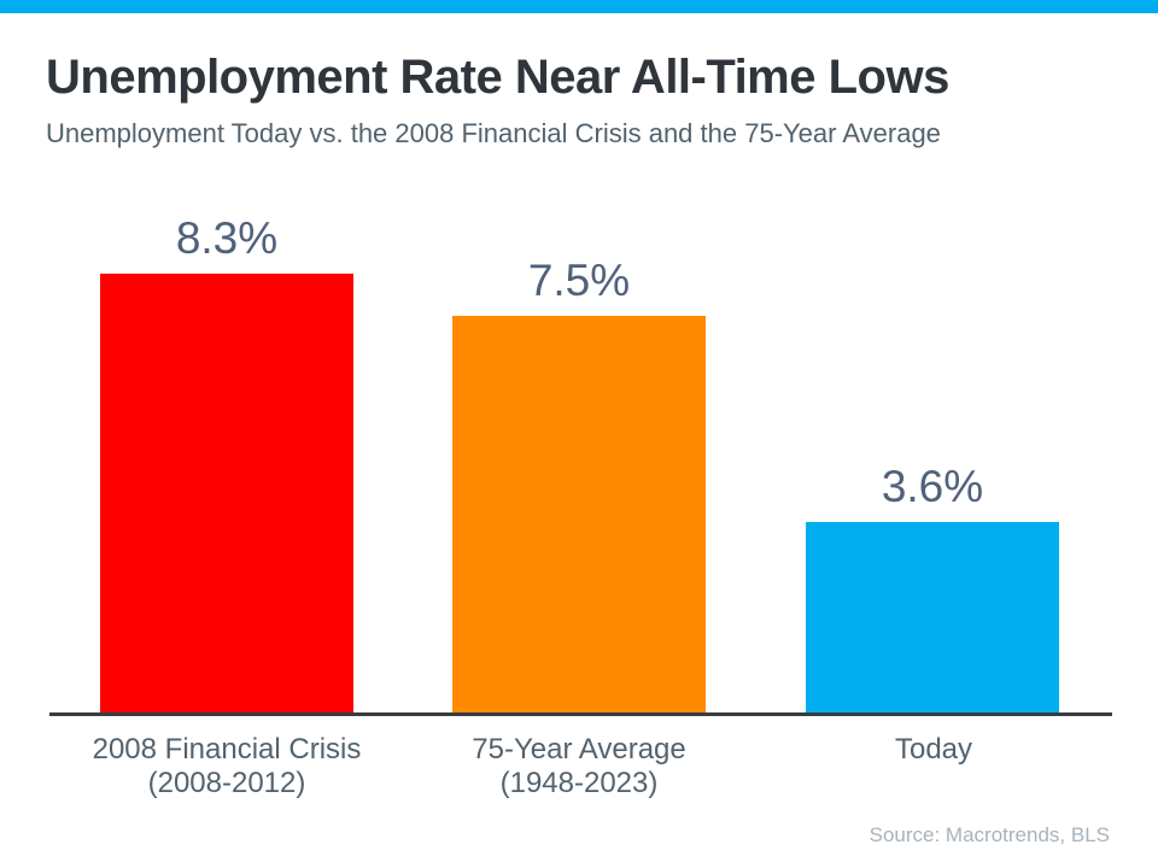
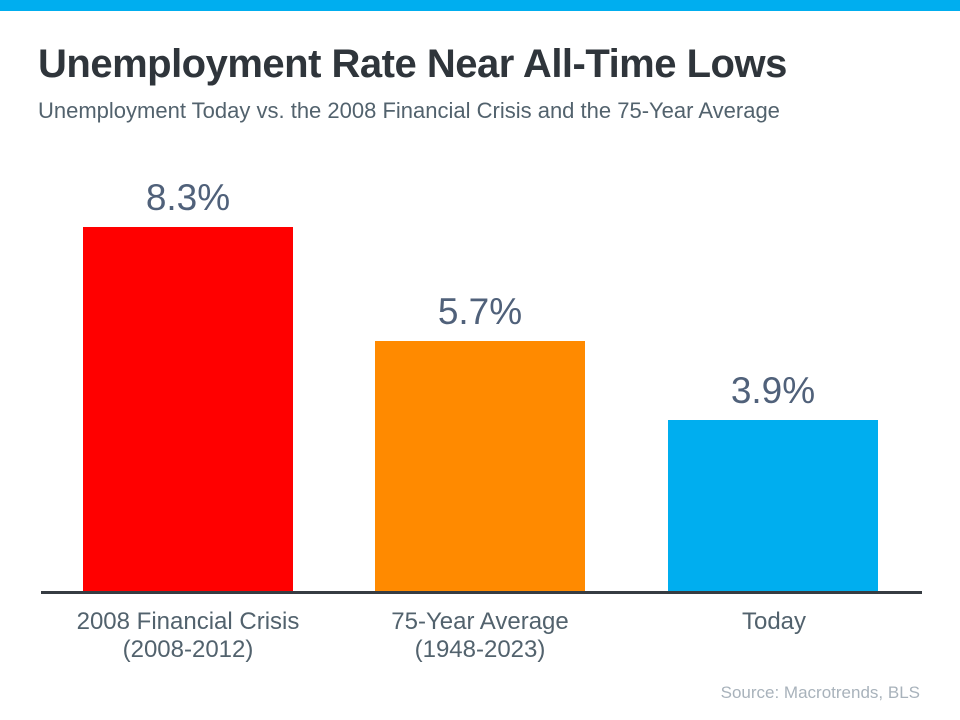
75-Year Average (1948-2023): 7.5% -> 5.7%
Today: 3.6% -> 3.9%
